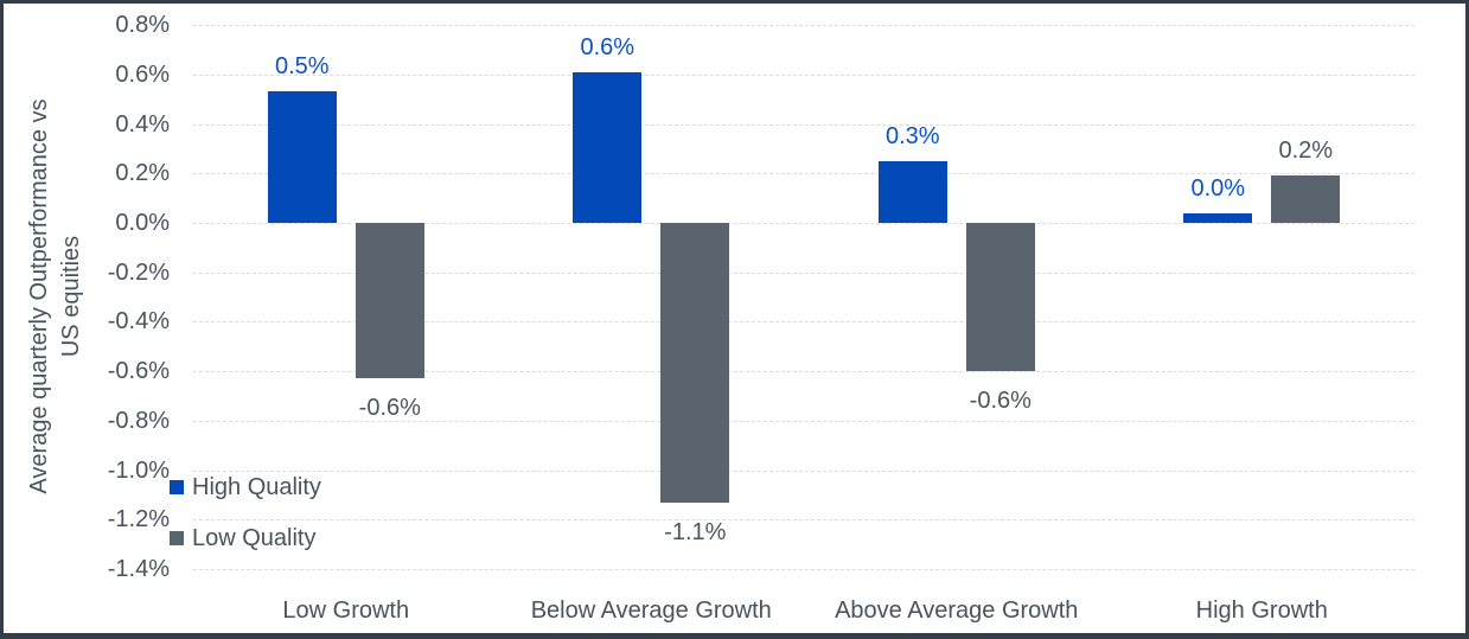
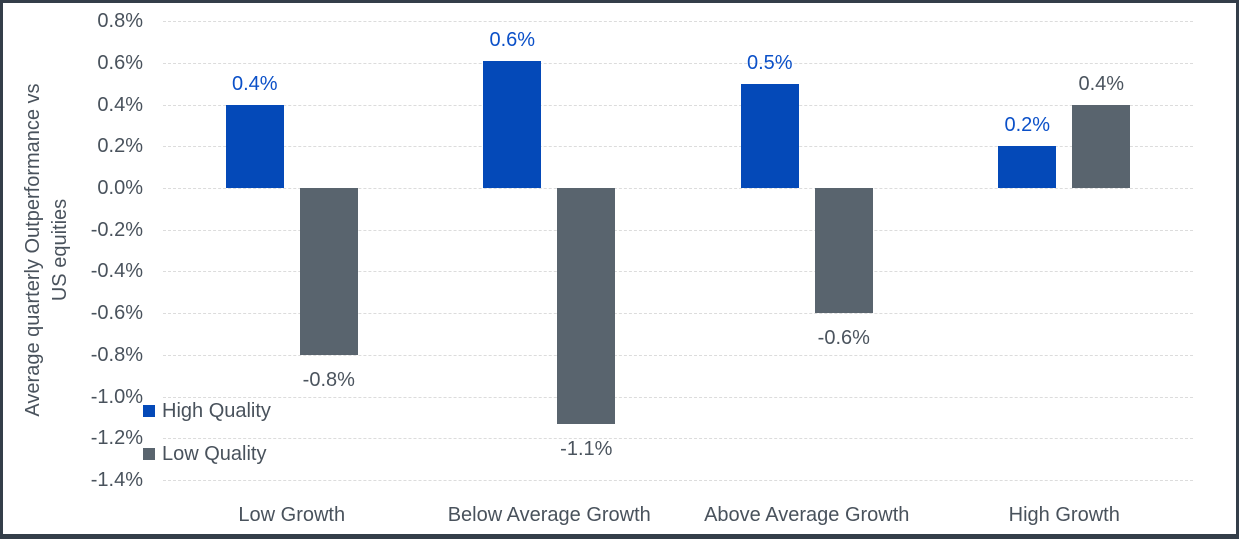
High Quality/Low Growth: 0.5% -> 0.4%
Low Quality/Low Growth: -0.6% -> -0.8%
High Quality/Above Average Growth: 0.3% -> 0.5%
High Quality/High Growth: 0.0% -> 0.2%
Low Quality/High Growth: 0.2% -> 0.4%
